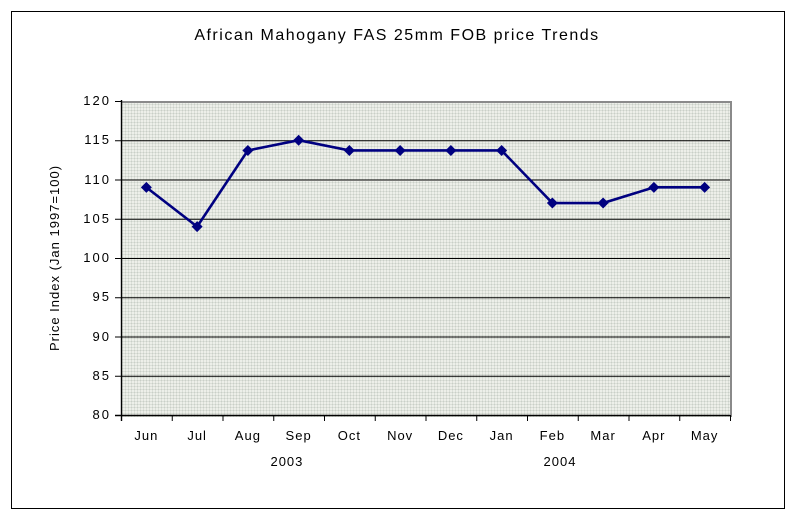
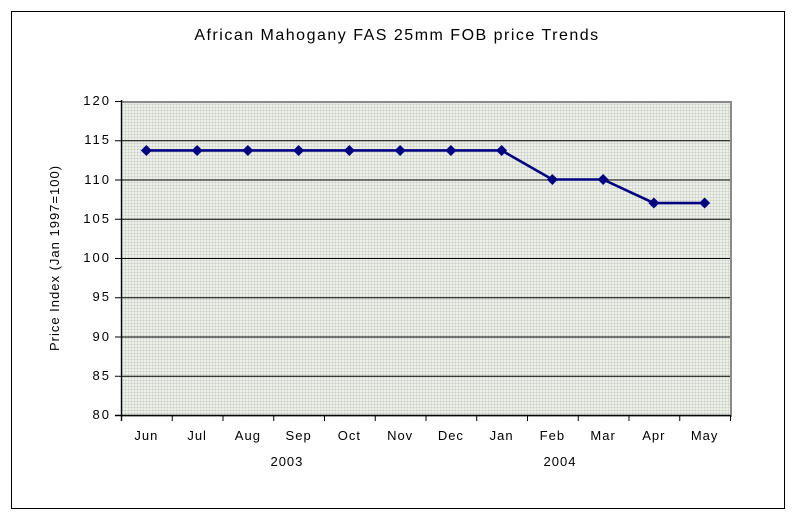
Jun: 109 -> 114
Jul: 104 -> 114
Sep: 115 -> 114
Feb: 107 -> 110
Mar: 107 -> 110
Apr: 109 -> 107
May: 109 -> 107
